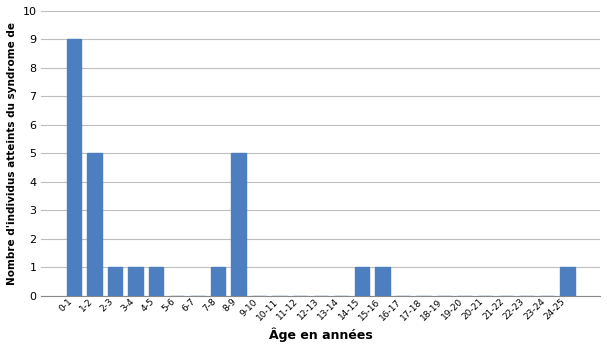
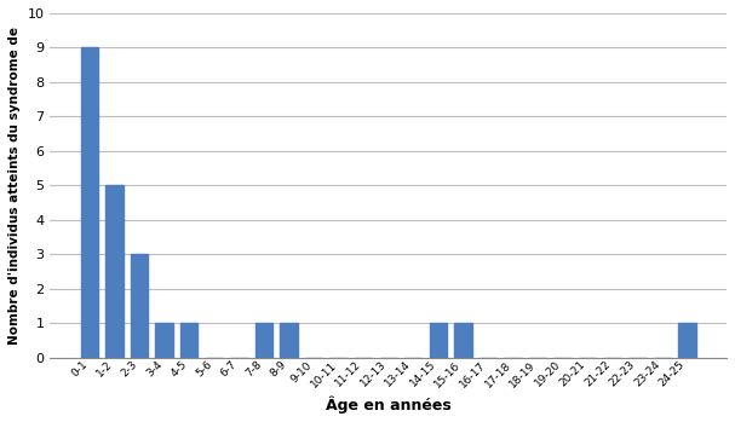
2-3: 1 -> 3
8-9: 5 -> 1
